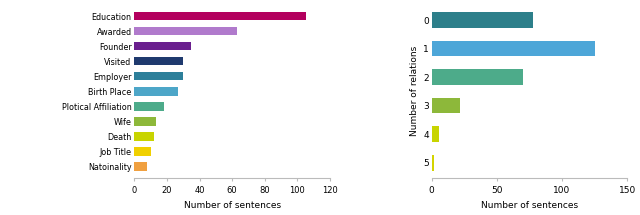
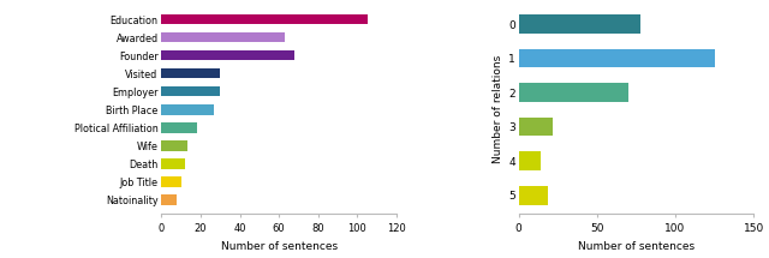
Founder: 35 -> 68
4: 6 -> 14
5: 2 -> 19
